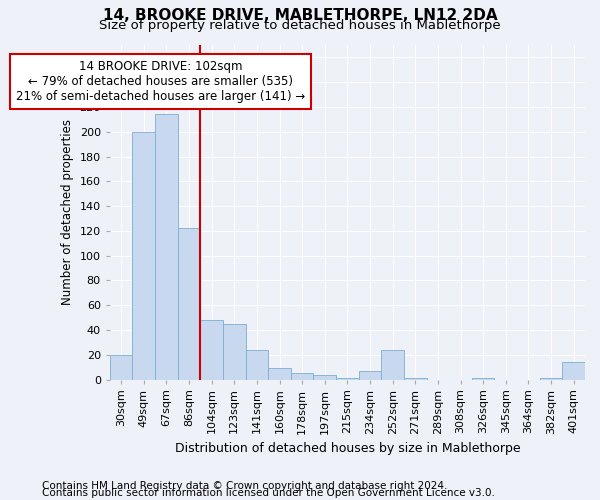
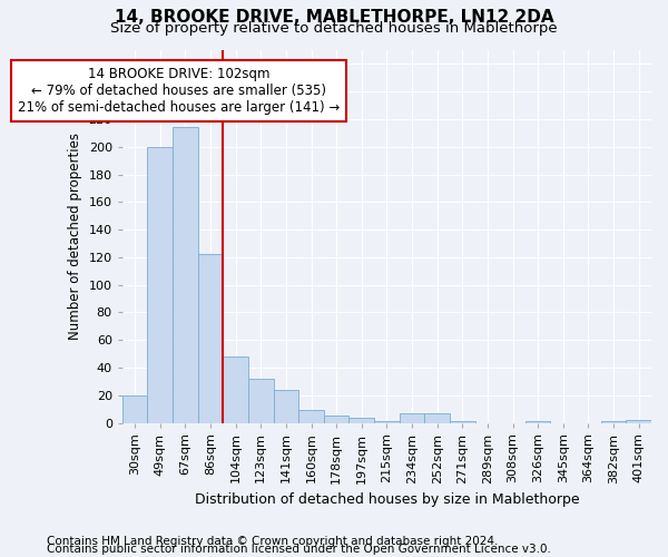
123sqm: 45 -> 32
252sqm: 24 -> 7
401sqm: 14 -> 2
